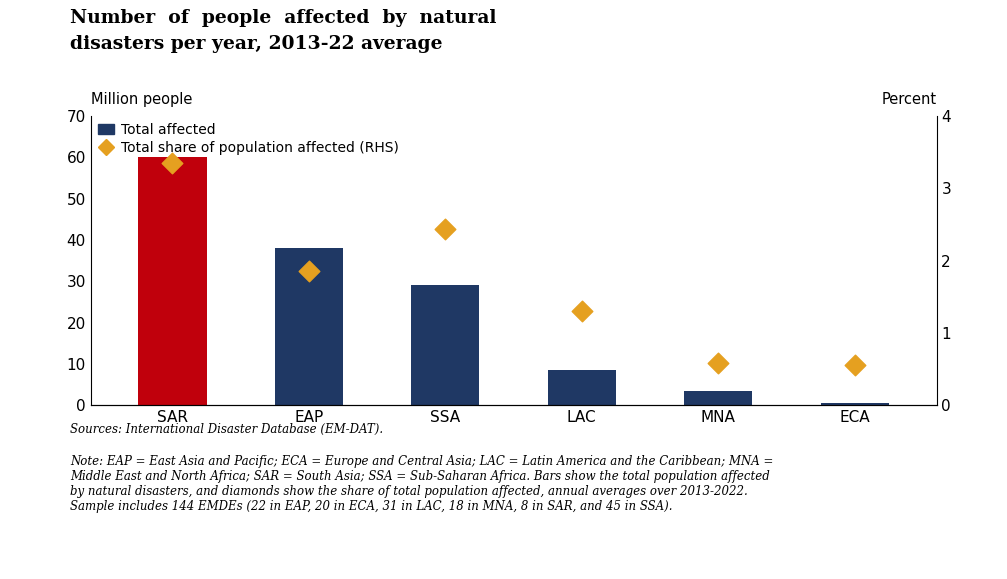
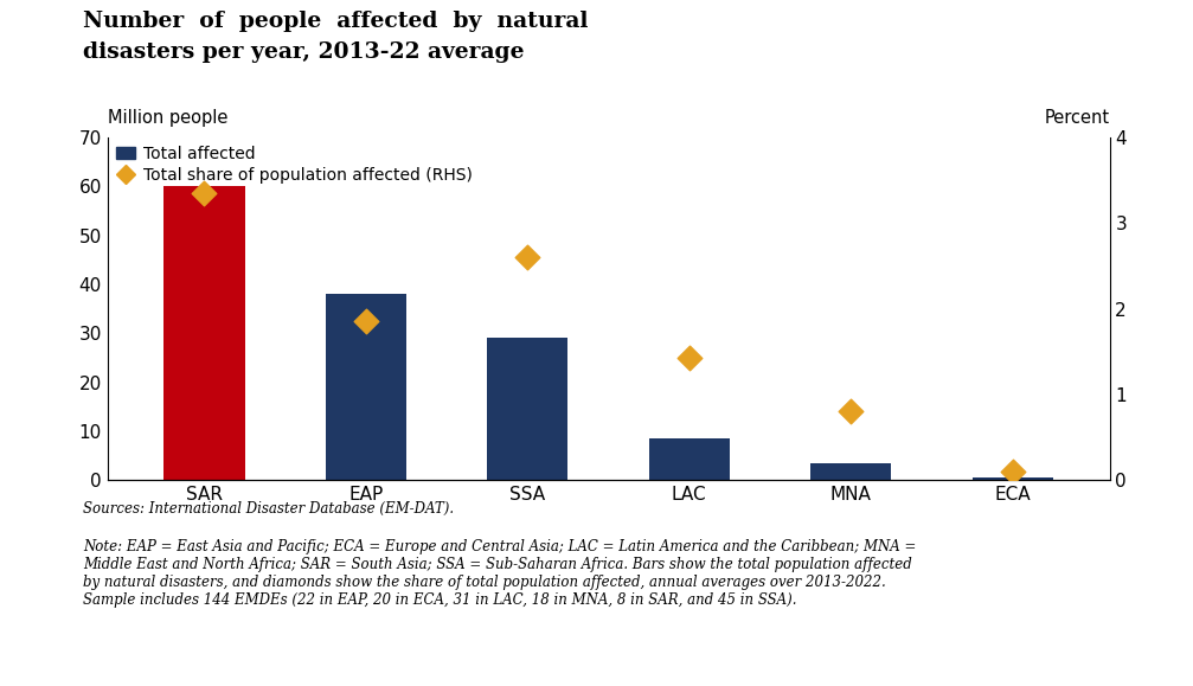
Total share of population affected (RHS)/SSA: 2.44 -> 2.60
Total share of population affected (RHS)/LAC: 1.30 -> 1.43
Total share of population affected (RHS)/MNA: 0.58 -> 0.80
Total share of population affected (RHS)/ECA: 0.56 -> 0.10
